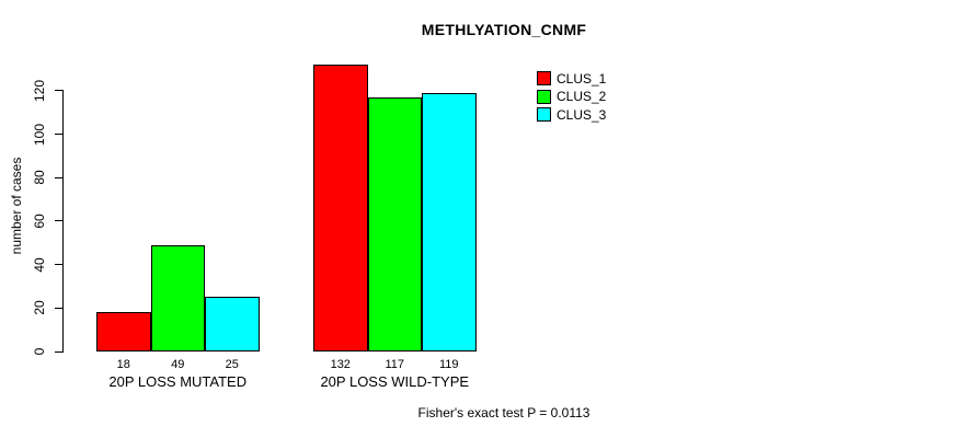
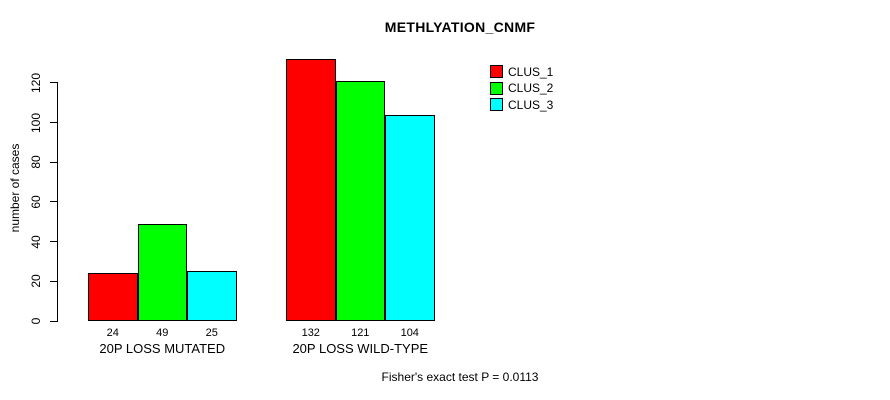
CLUS_1/20P LOSS MUTATED: 18 -> 24
CLUS_2/20P LOSS WILD-TYPE: 117 -> 121
CLUS_3/20P LOSS WILD-TYPE: 119 -> 104
